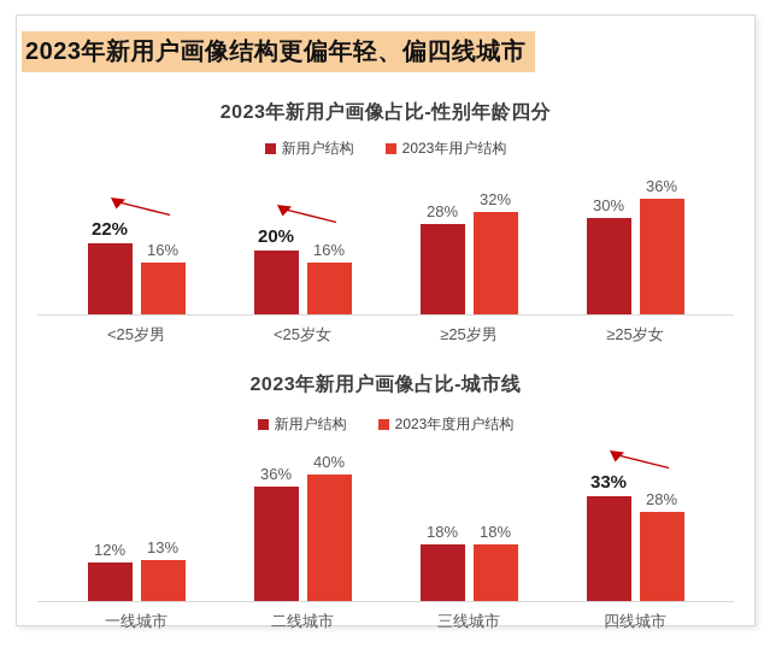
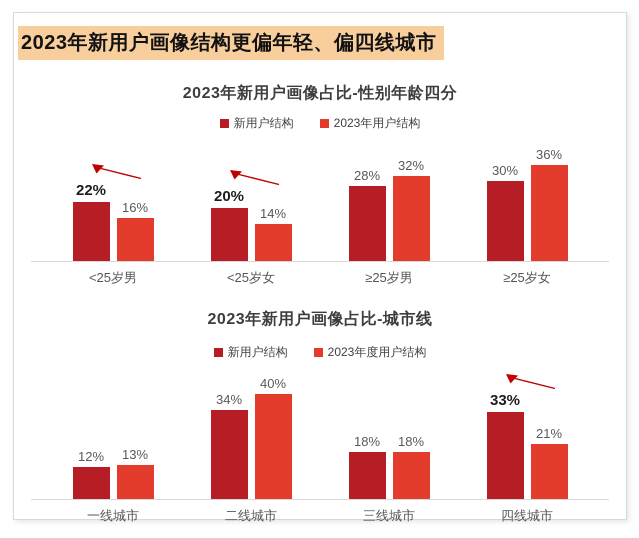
2023年新用户画像占比-性别年龄四分/2023年用户结构/<25岁女: 16% -> 14%
2023年新用户画像占比-城市线/新用户结构/二线城市: 36% -> 34%
2023年新用户画像占比-城市线/2023年度用户结构/四线城市: 28% -> 21%
